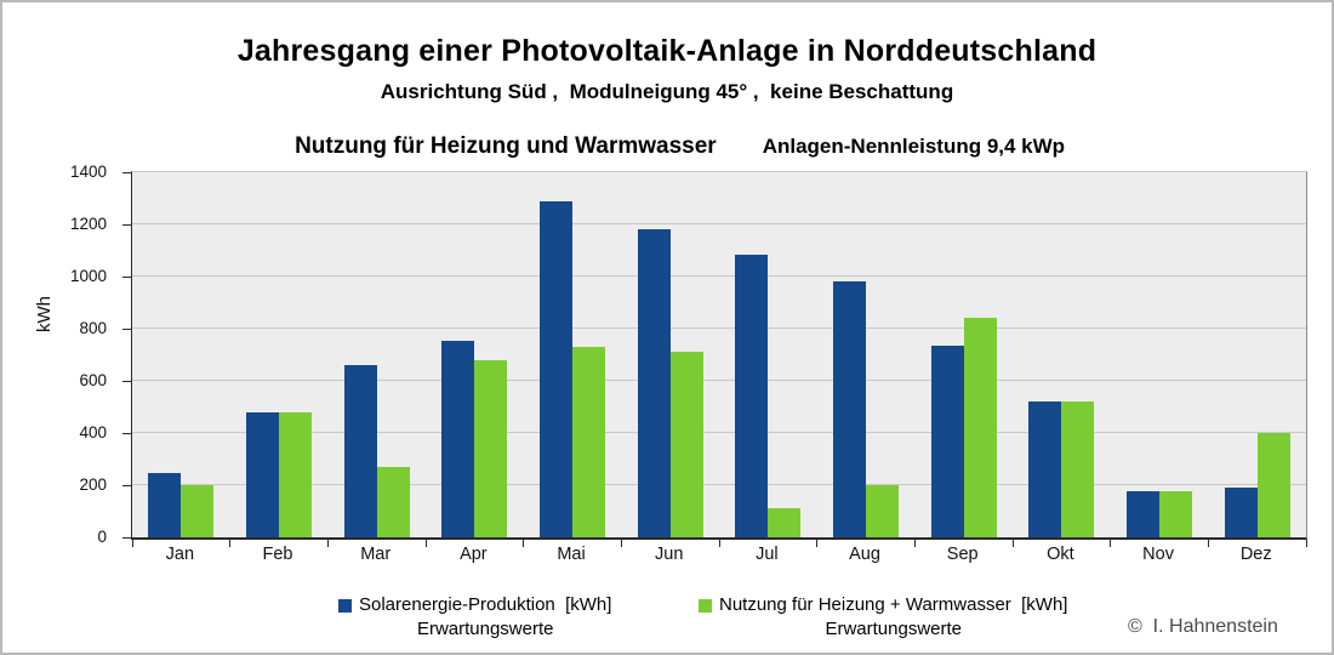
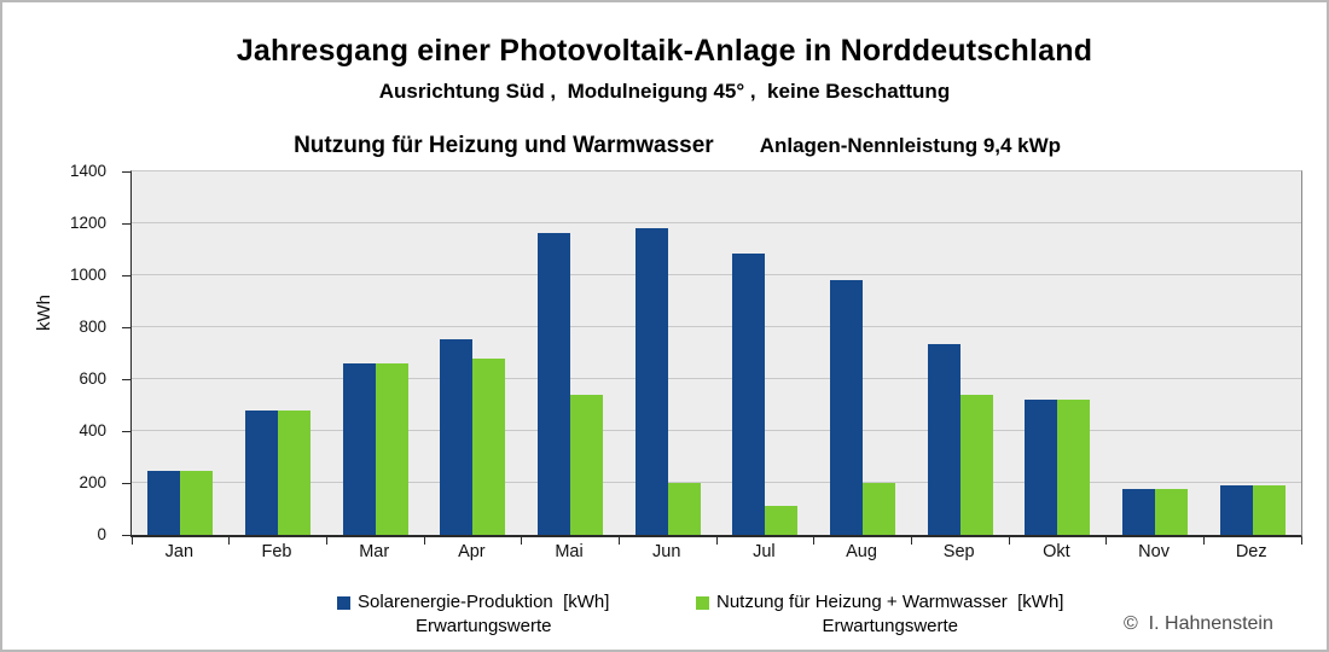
Nutzung für Heizung + Warmwasser [kWh]/Jan: 200 -> 240
Nutzung für Heizung + Warmwasser [kWh]/Mar: 270 -> 660
Solarenergie-Produktion [kWh]/Mai: 1290 -> 1160
Nutzung für Heizung + Warmwasser [kWh]/Mai: 730 -> 540
Nutzung für Heizung + Warmwasser [kWh]/Jun: 710 -> 200
Nutzung für Heizung + Warmwasser [kWh]/Sep: 840 -> 540
Nutzung für Heizung + Warmwasser [kWh]/Dez: 400 -> 190
